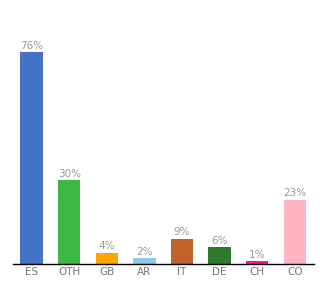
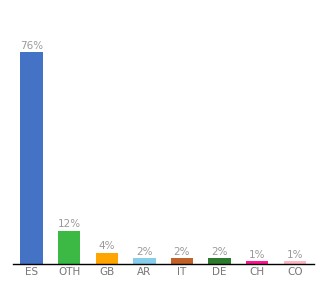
OTH: 30% -> 12%
IT: 9% -> 2%
DE: 6% -> 2%
CO: 23% -> 1%
